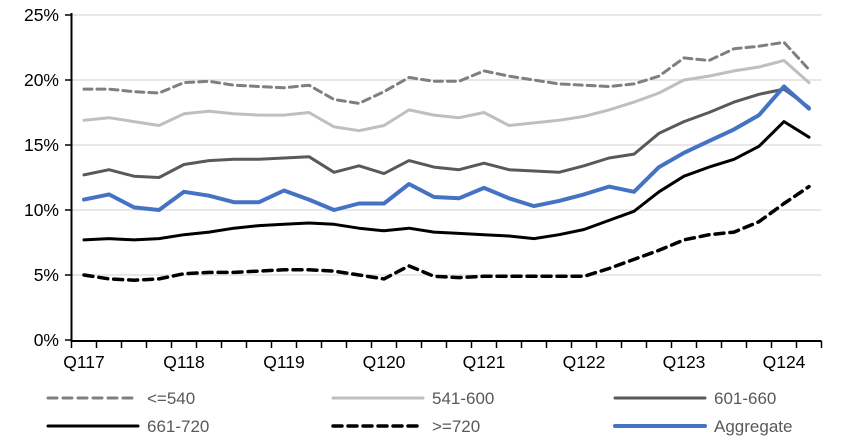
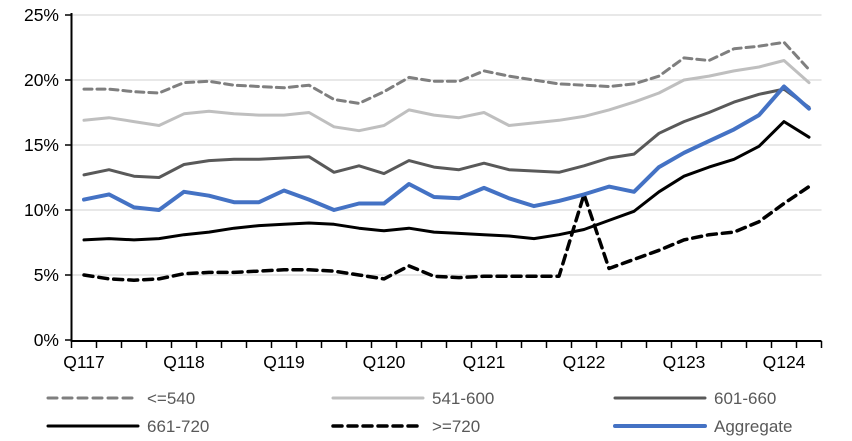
>=720/Q122: 4.9% -> 11.2%
